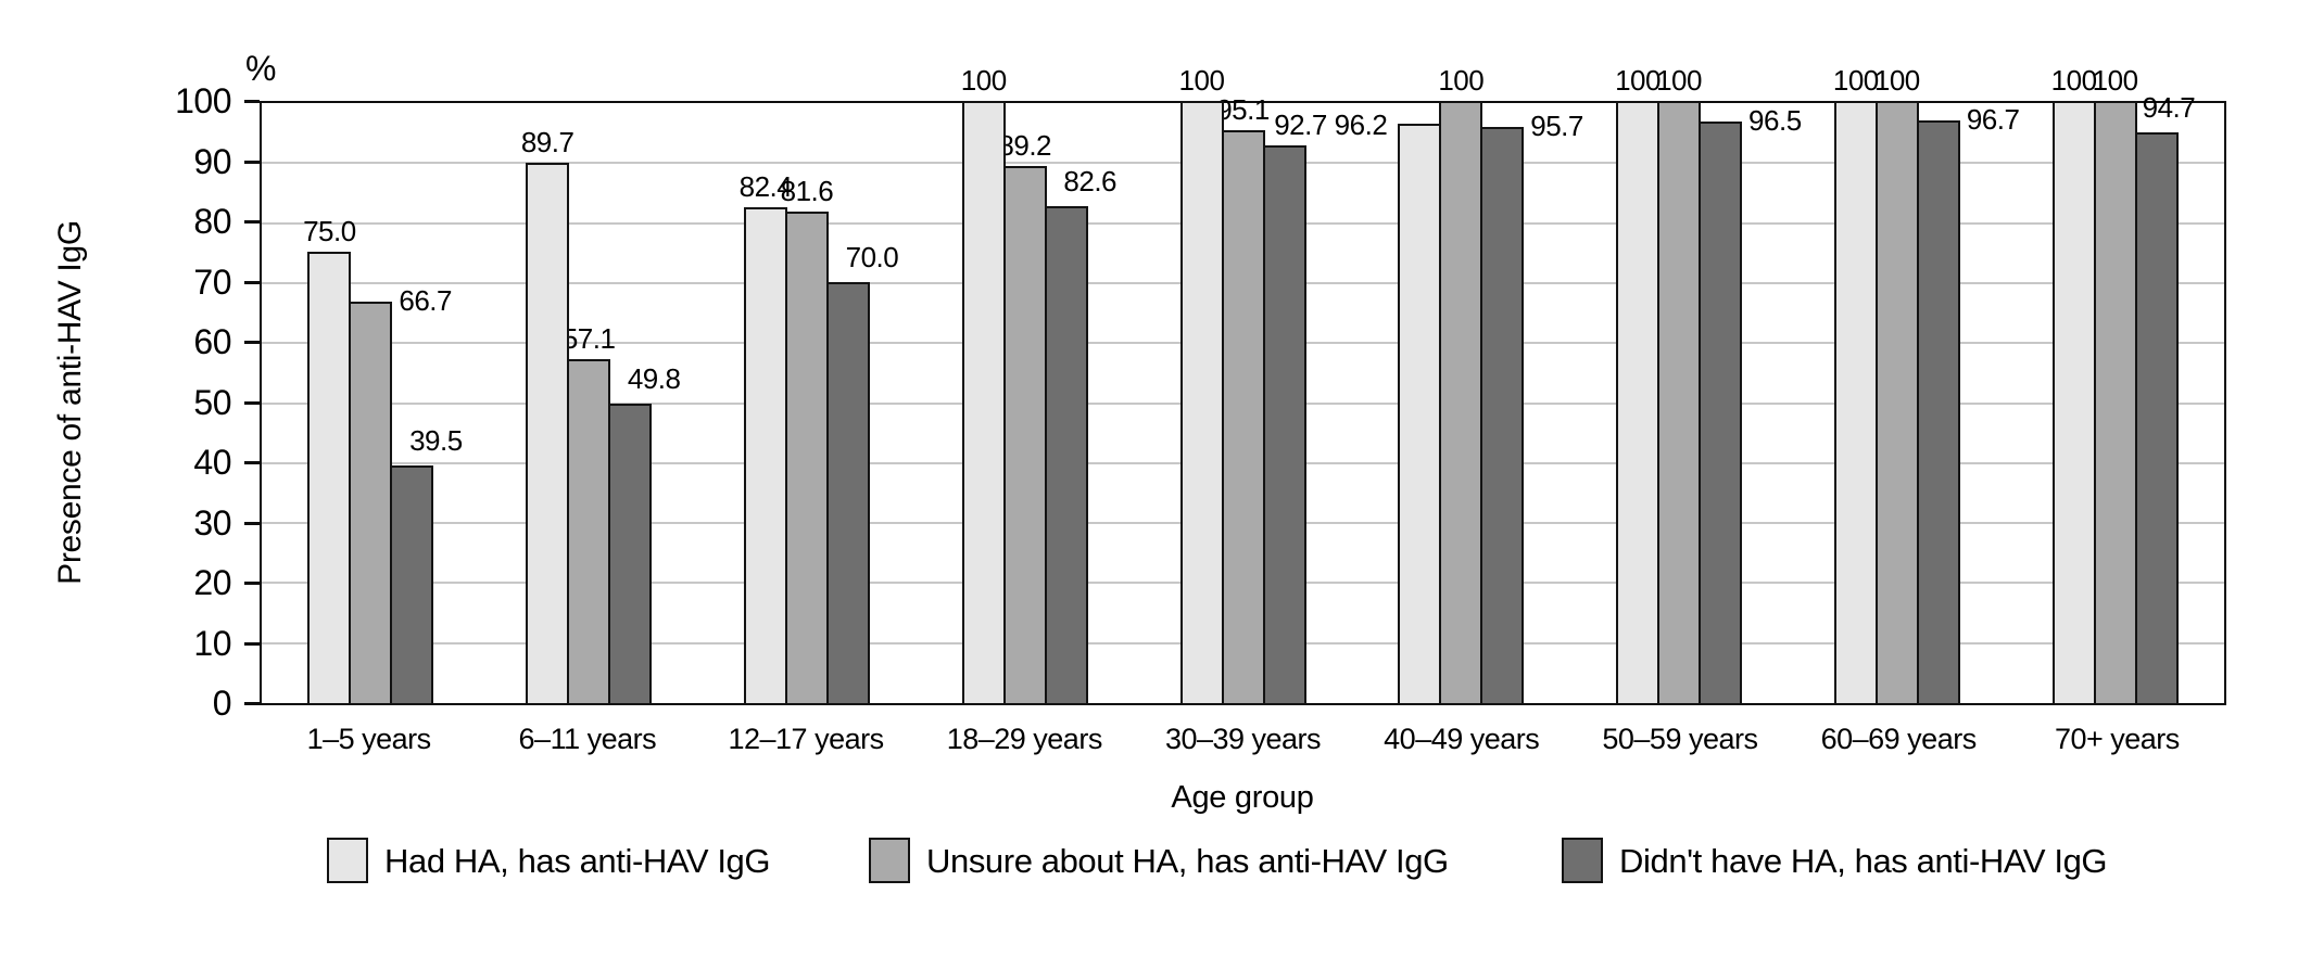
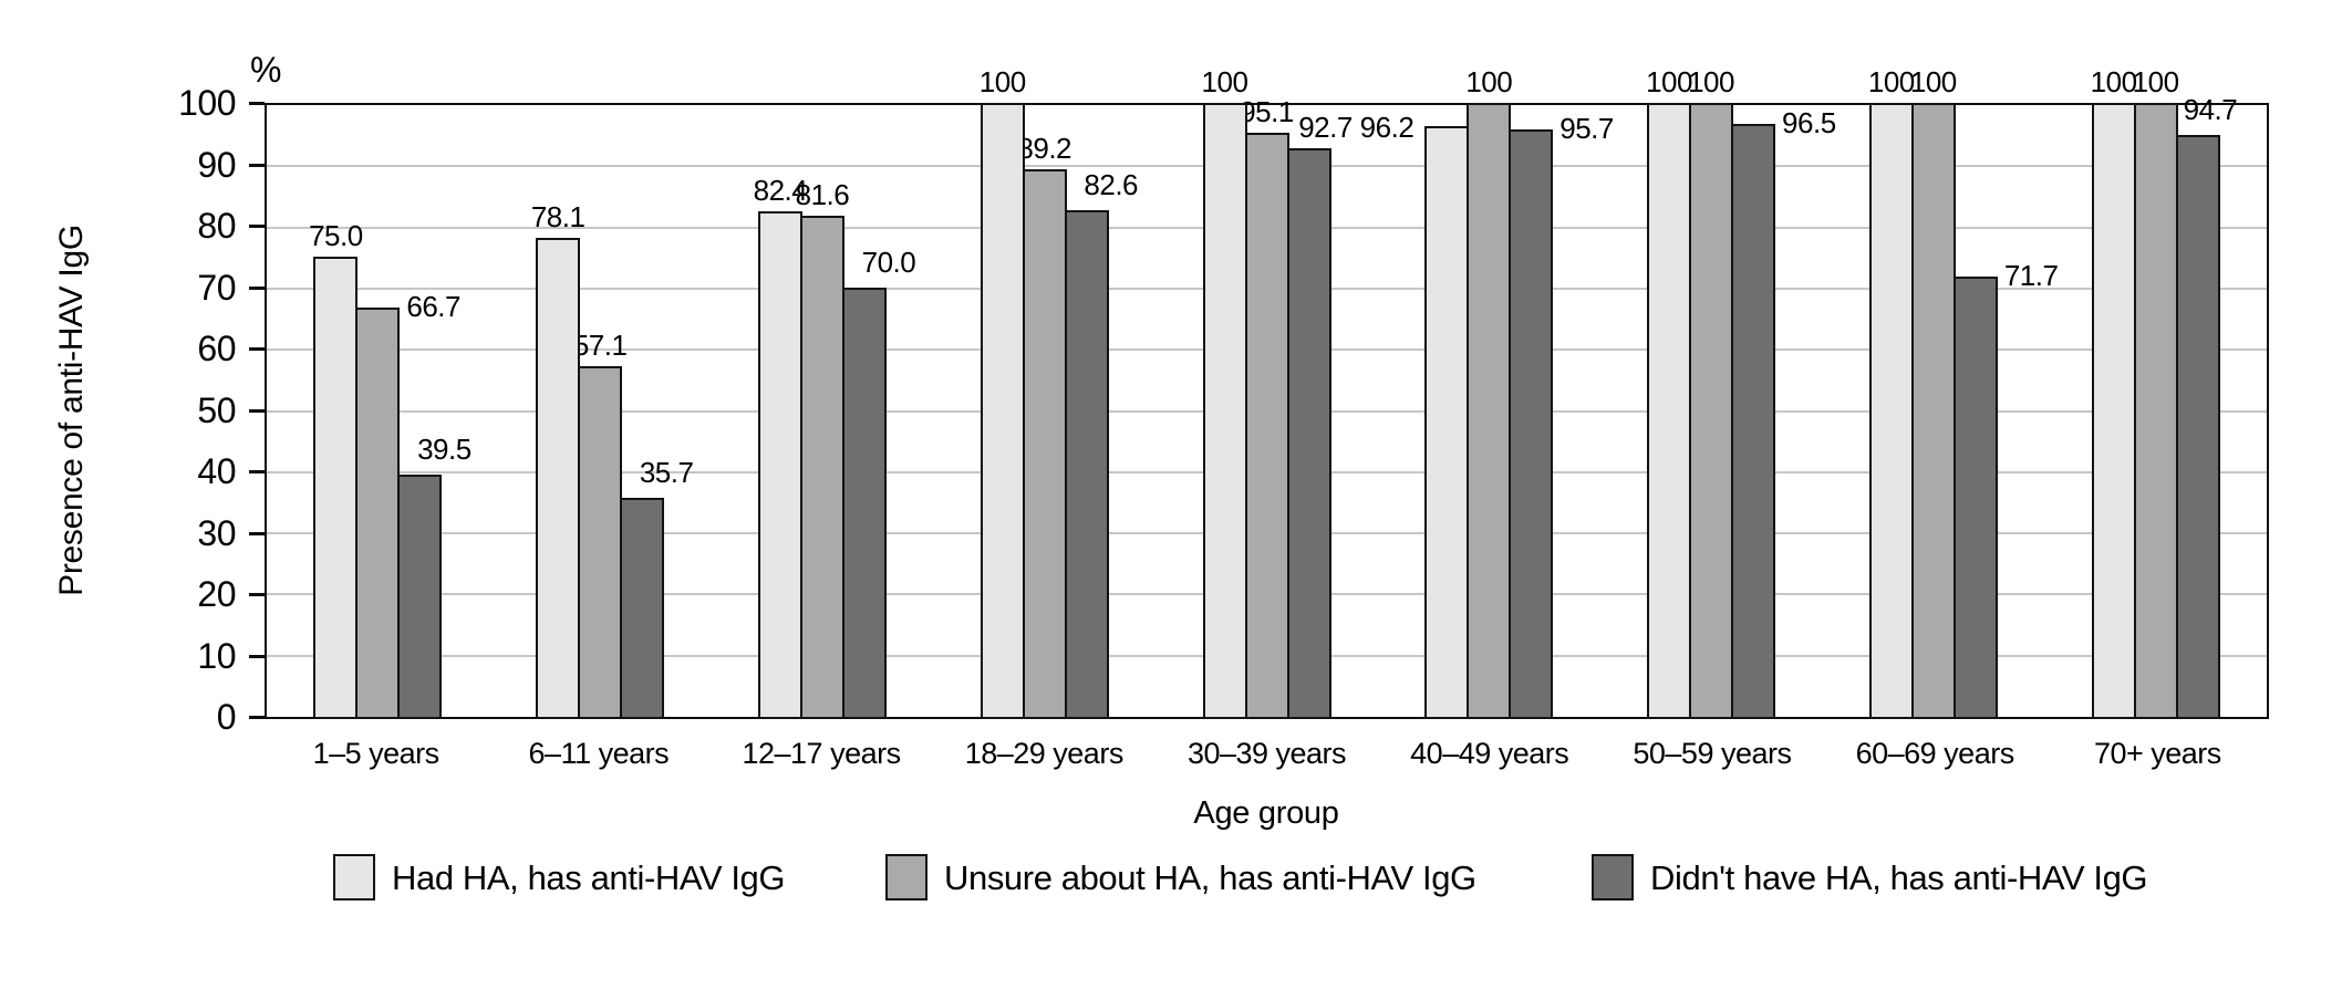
Had HA, has anti-HAV IgG/6–11 years: 89.7 -> 78.1
Didn't have HA, has anti-HAV IgG/6–11 years: 49.8 -> 35.7
Didn't have HA, has anti-HAV IgG/60–69 years: 96.7 -> 71.7
